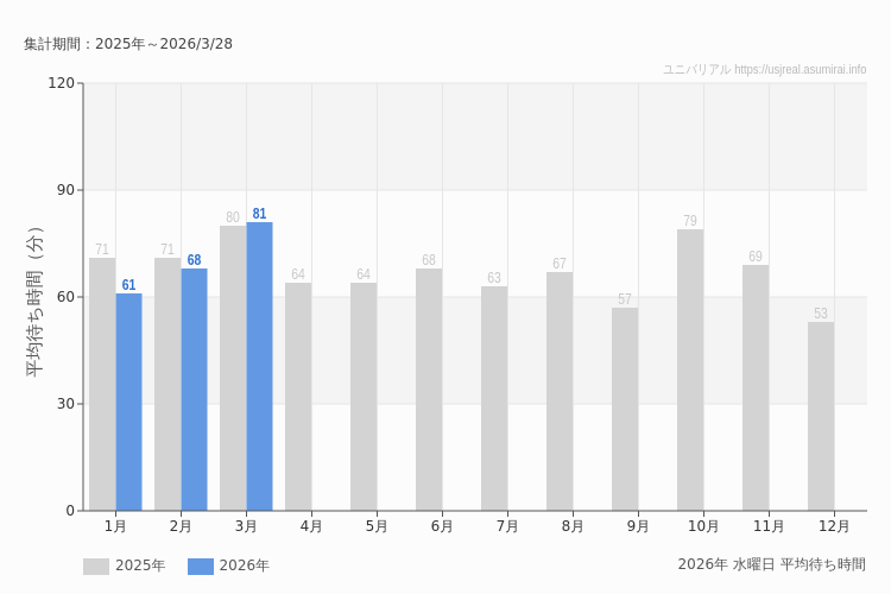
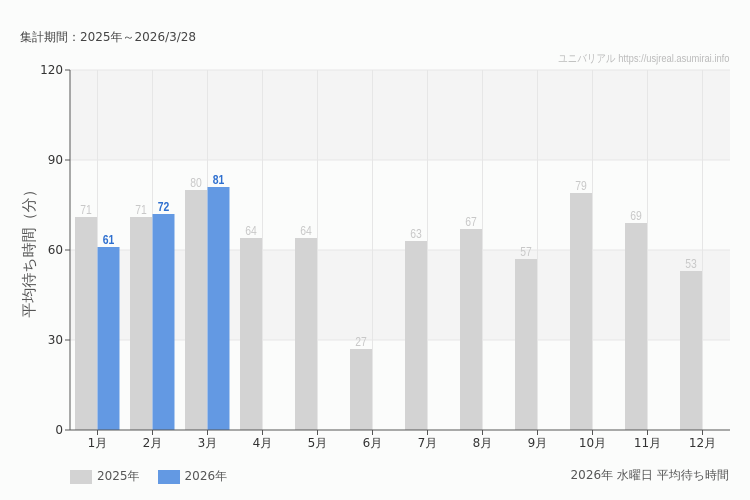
2026年/2月: 68 -> 72
2025年/6月: 68 -> 27
